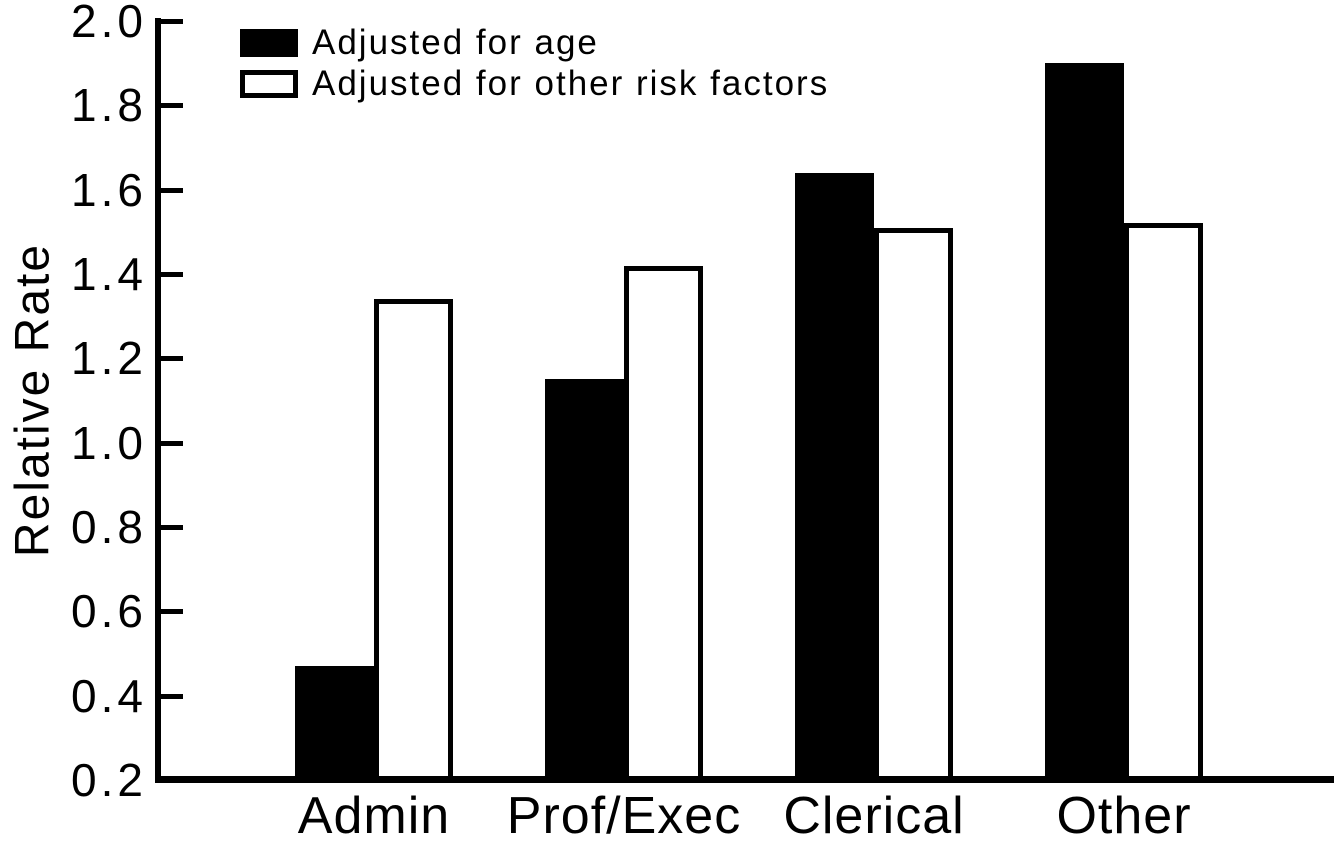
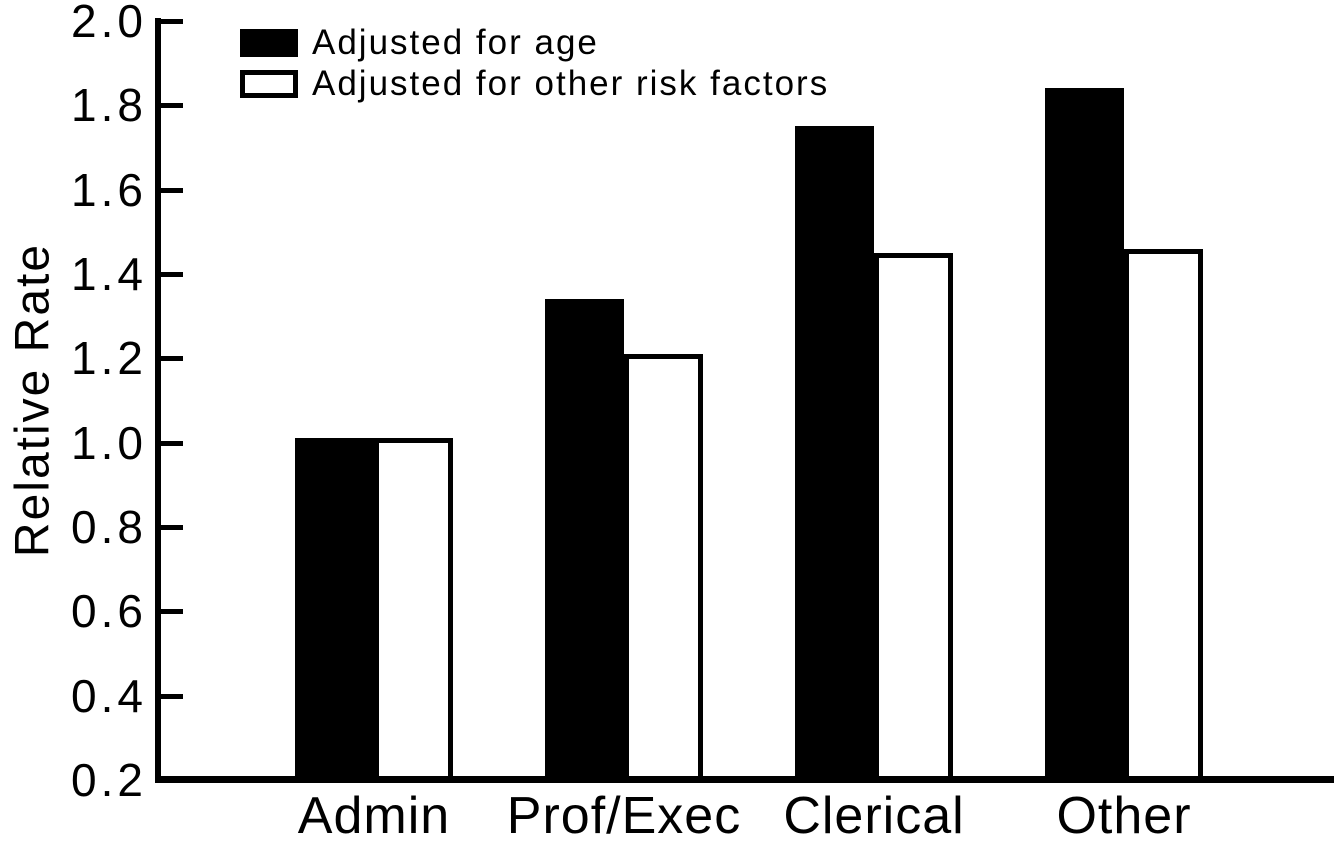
Adjusted for age/Admin: 0.47 -> 1.01
Adjusted for other risk factors/Admin: 1.34 -> 1.01
Adjusted for age/Prof/Exec: 1.15 -> 1.34
Adjusted for other risk factors/Prof/Exec: 1.42 -> 1.21
Adjusted for age/Clerical: 1.64 -> 1.75
Adjusted for other risk factors/Clerical: 1.51 -> 1.45
Adjusted for age/Other: 1.90 -> 1.84
Adjusted for other risk factors/Other: 1.52 -> 1.46
